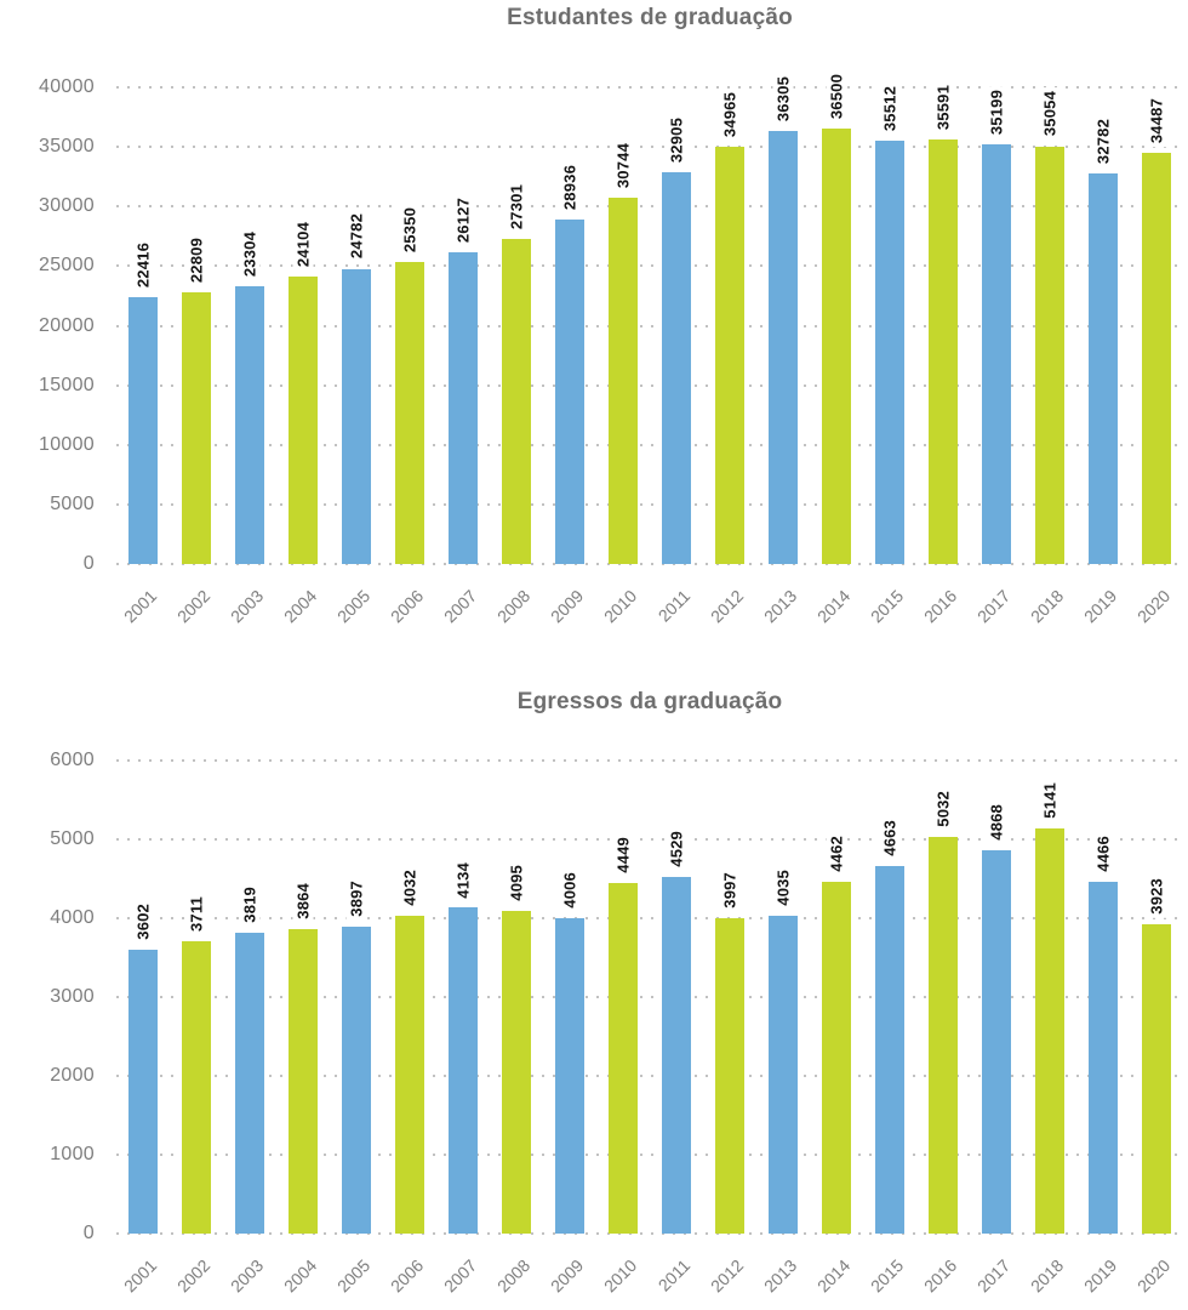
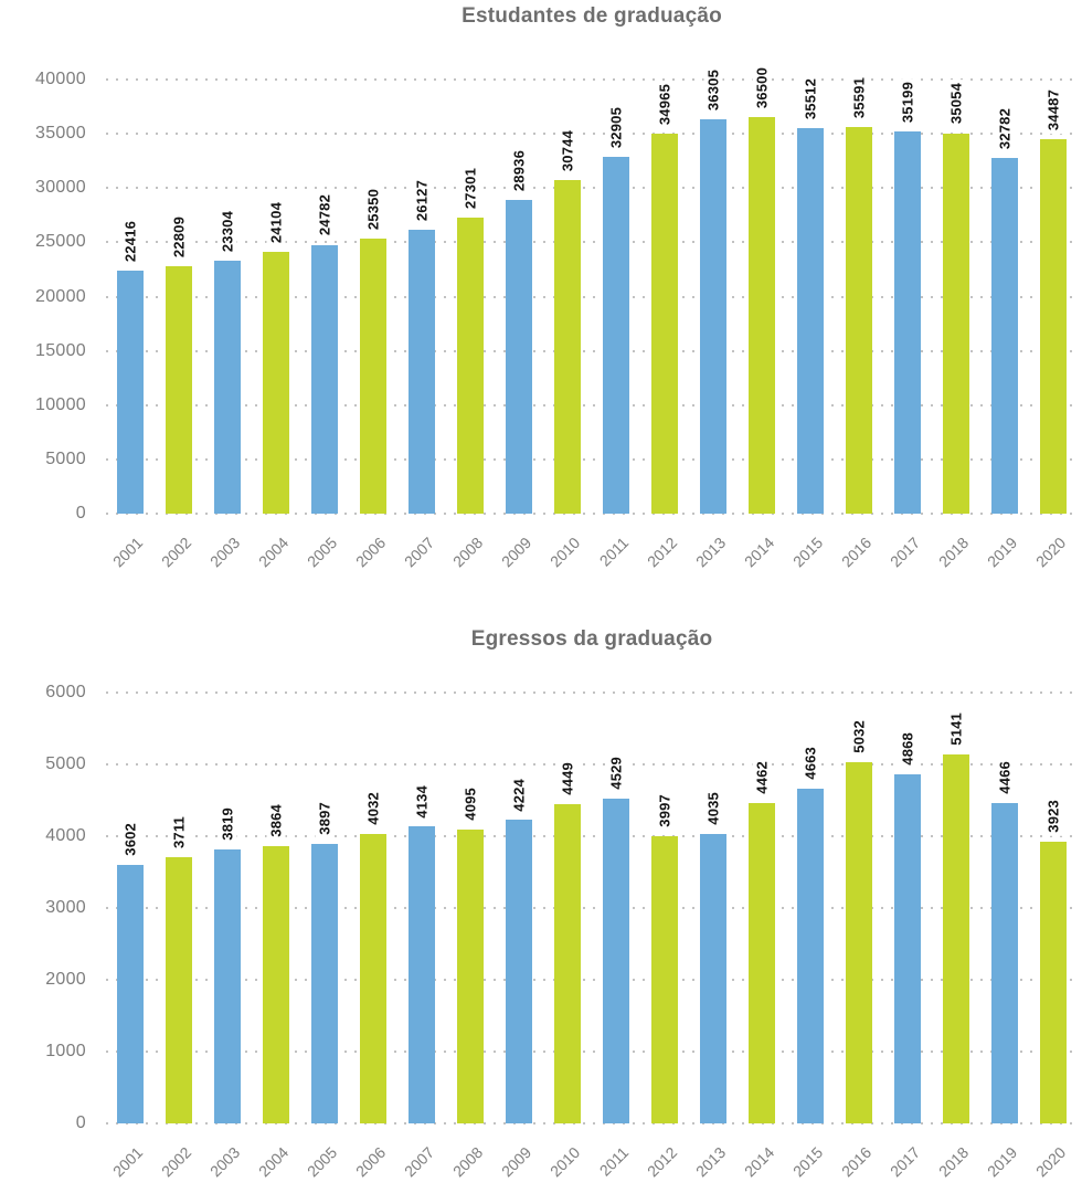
Egressos da graduação/2009: 4006 -> 4224
